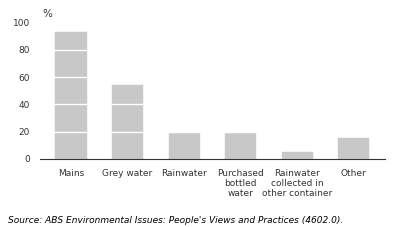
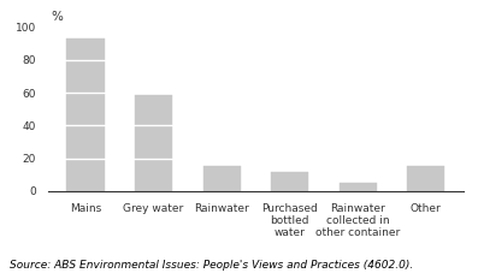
Grey water: 54 -> 59
Rainwater: 19 -> 15
Purchased bottled water: 19 -> 12
